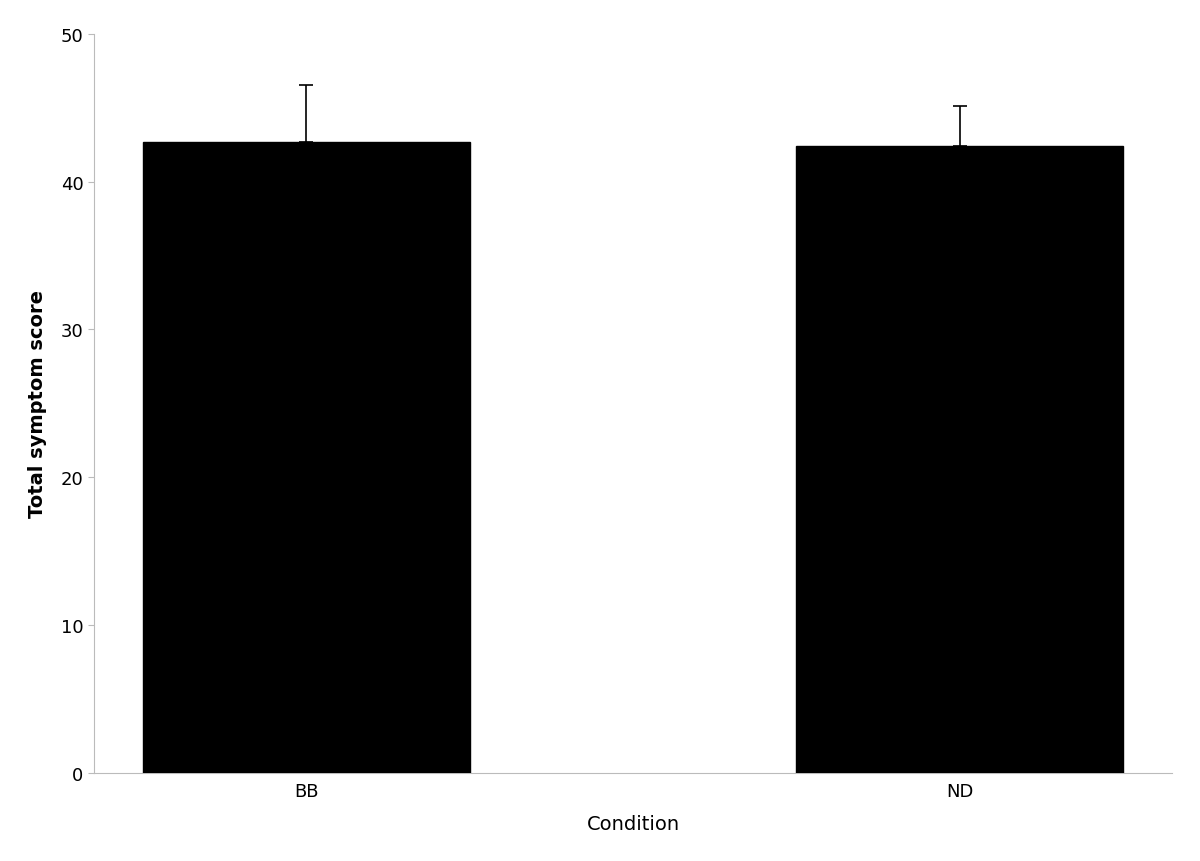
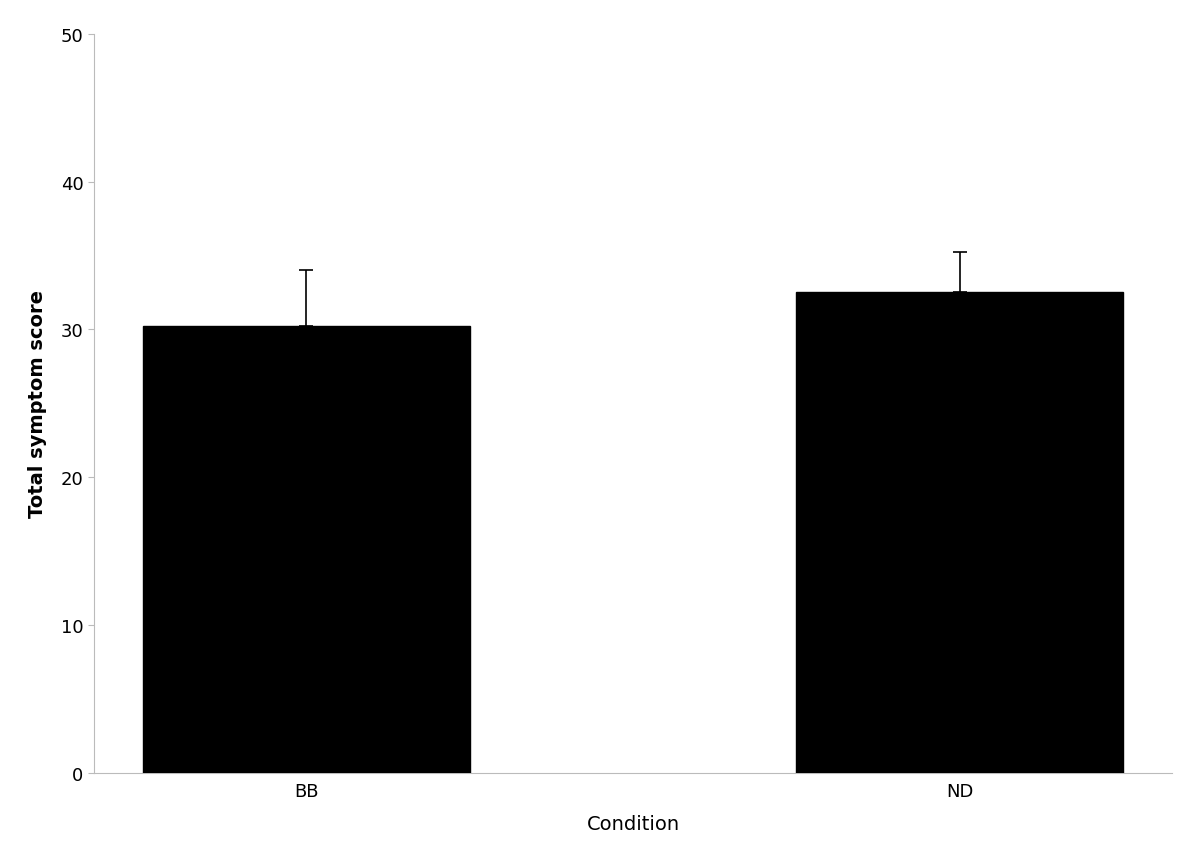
BB: 42.7 -> 30.2
ND: 42.4 -> 32.5
